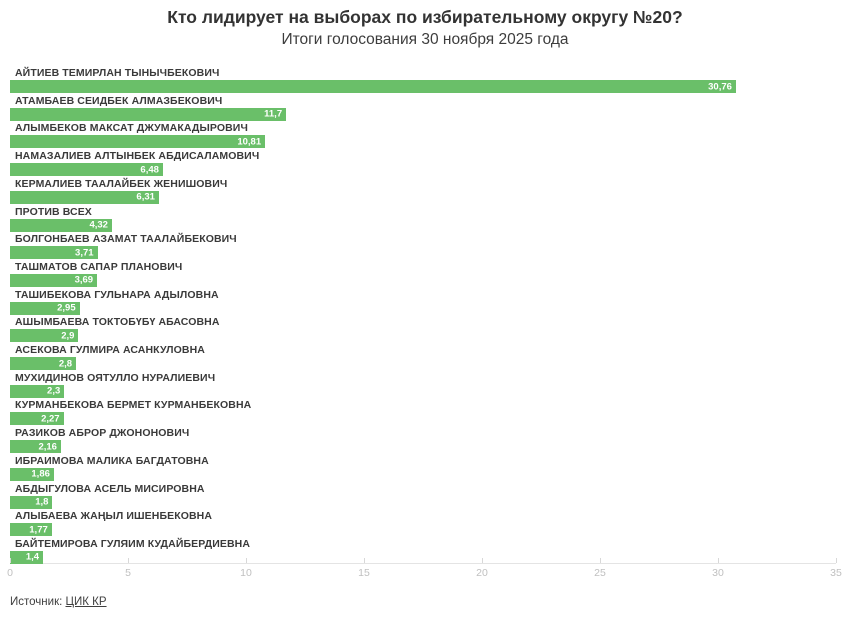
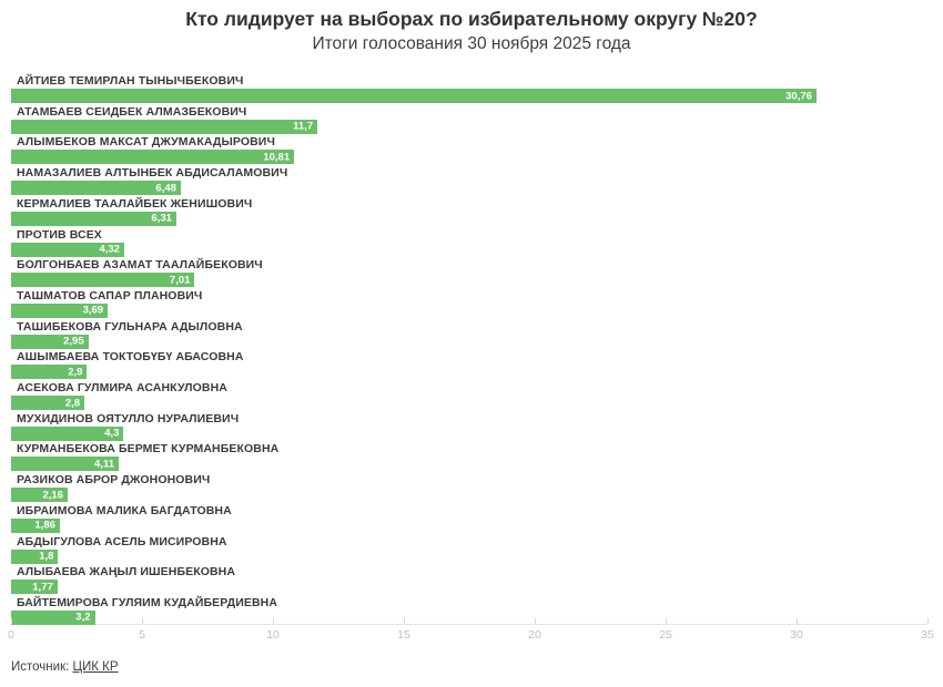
БОЛГОНБАЕВ АЗАМАТ ТААЛАЙБЕКОВИЧ: 3,71 -> 7,01
МУХИДИНОВ ОЯТУЛЛО НУРАЛИЕВИЧ: 2,3 -> 4,3
КУРМАНБЕКОВА БЕРМЕТ КУРМАНБЕКОВНА: 2,27 -> 4,11
БАЙТЕМИРОВА ГУЛЯИМ КУДАЙБЕРДИЕВНА: 1,4 -> 3,2
